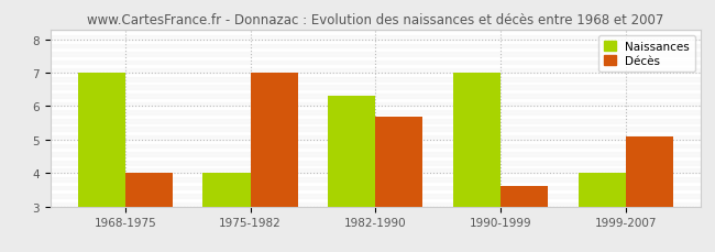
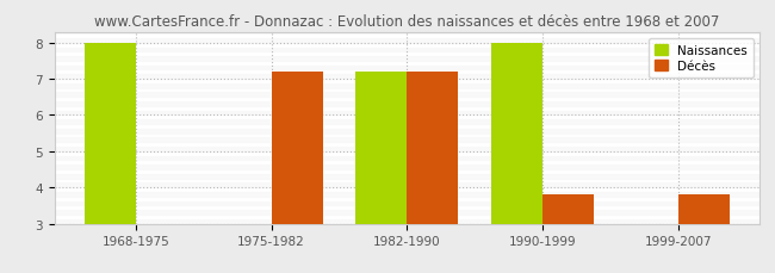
Naissances/1968-1975: 7.0 -> 8.0
Décès/1968-1975: 4.0 -> 3.0
Naissances/1975-1982: 4.0 -> 3.0
Décès/1975-1982: 7.0 -> 7.2
Naissances/1982-1990: 6.3 -> 7.2
Décès/1982-1990: 5.7 -> 7.2
Naissances/1990-1999: 7.0 -> 8.0
Décès/1990-1999: 3.6 -> 3.8
Naissances/1999-2007: 4.0 -> 3.0
Décès/1999-2007: 5.1 -> 3.8
